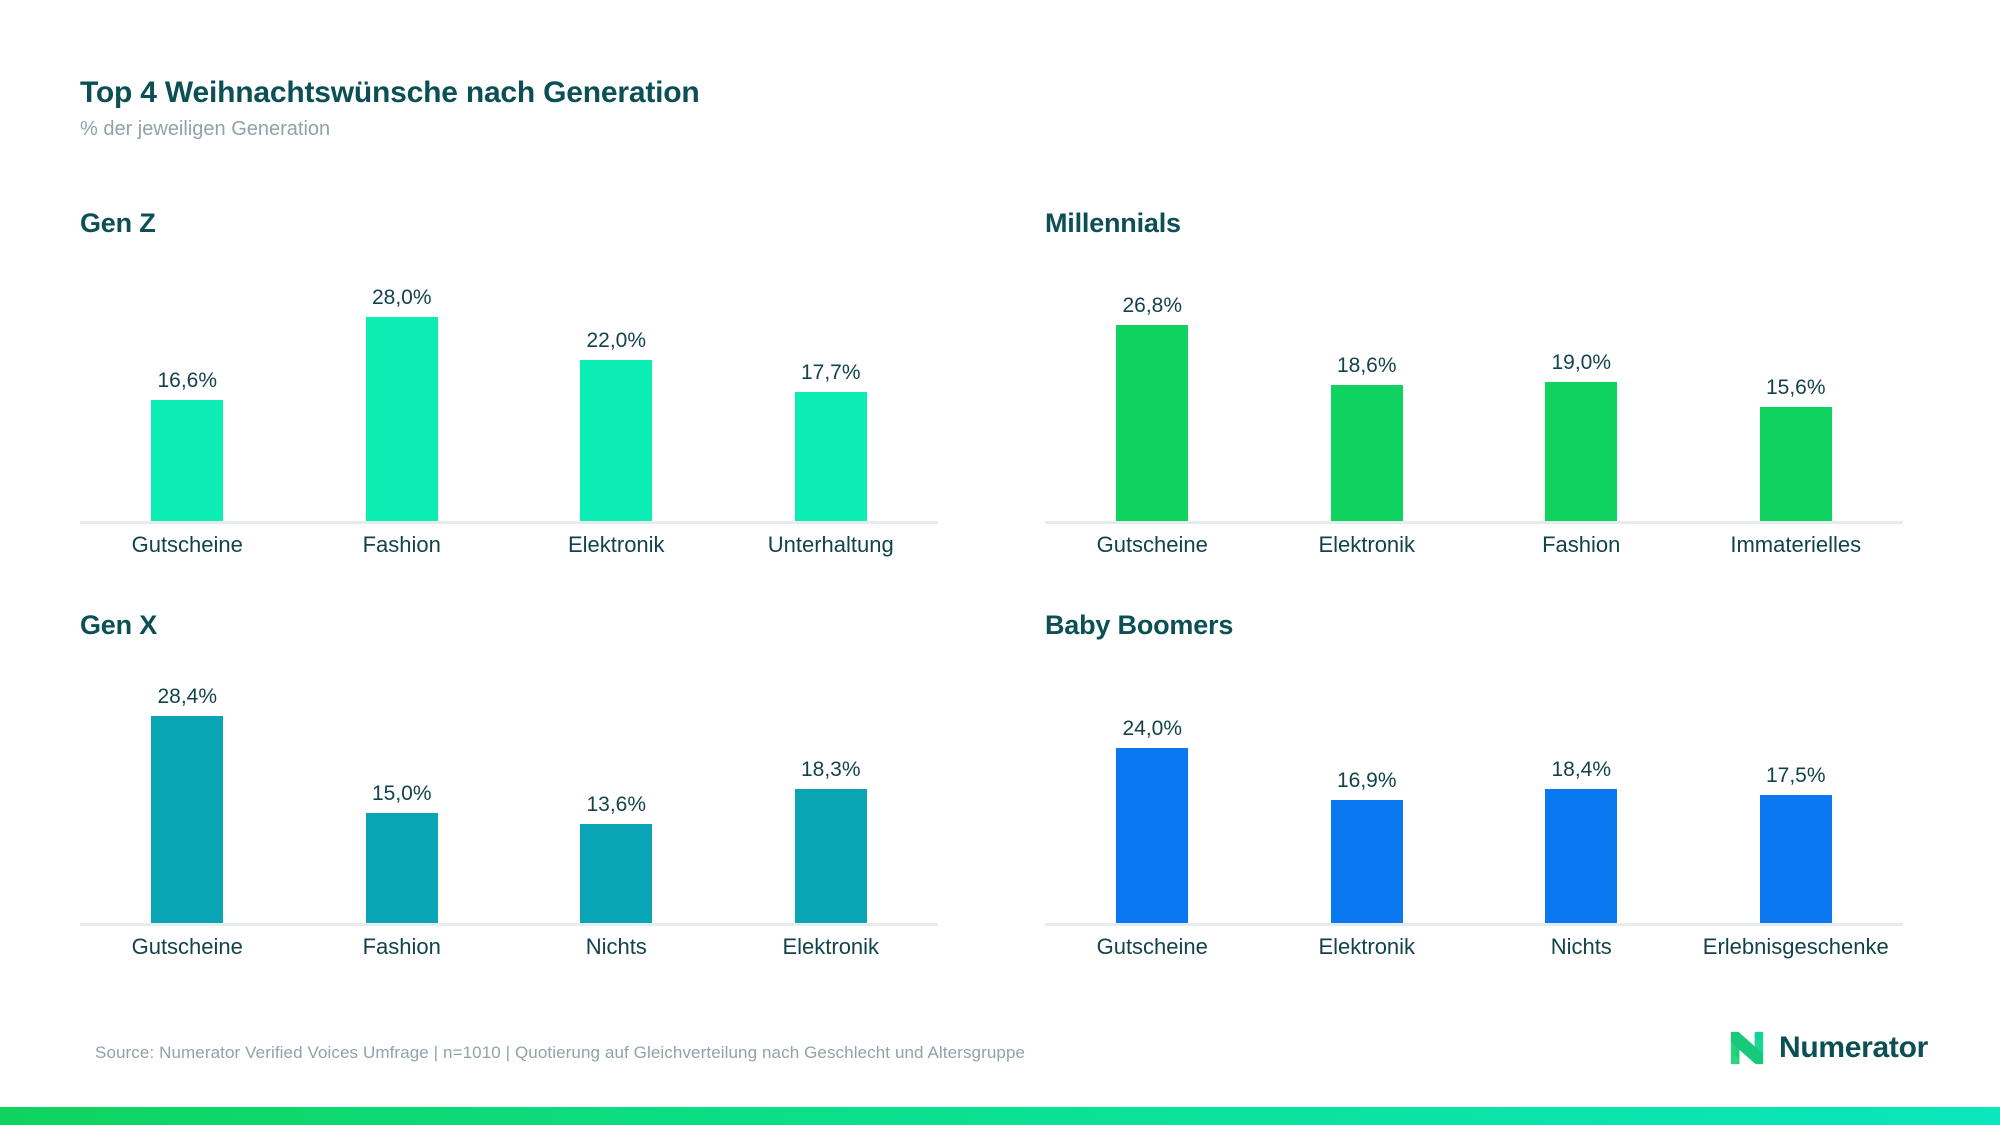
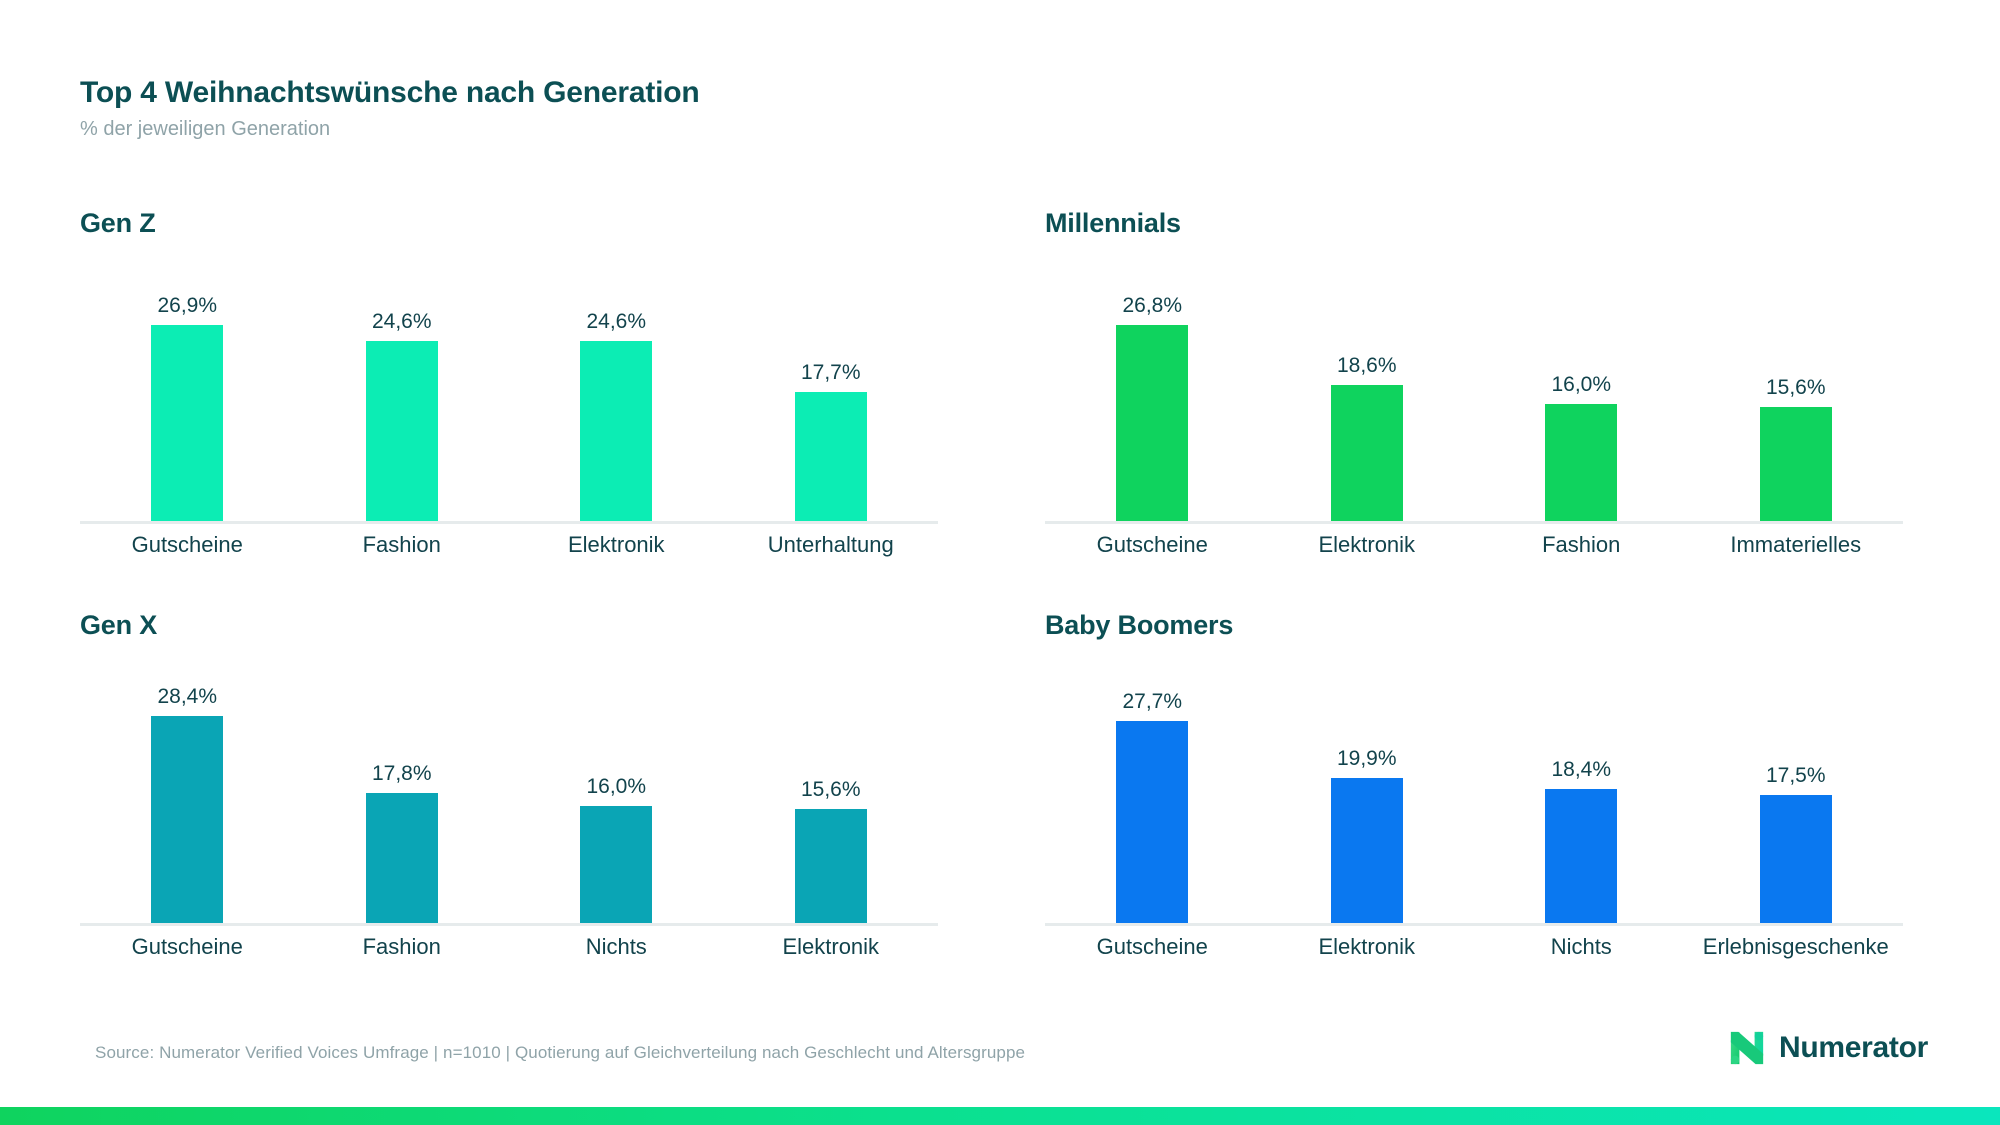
Gen Z/Gutscheine: 16,6% -> 26,9%
Gen Z/Fashion: 28,0% -> 24,6%
Gen Z/Elektronik: 22,0% -> 24,6%
Millennials/Fashion: 19,0% -> 16,0%
Gen X/Fashion: 15,0% -> 17,8%
Gen X/Nichts: 13,6% -> 16,0%
Gen X/Elektronik: 18,3% -> 15,6%
Baby Boomers/Gutscheine: 24,0% -> 27,7%
Baby Boomers/Elektronik: 16,9% -> 19,9%
